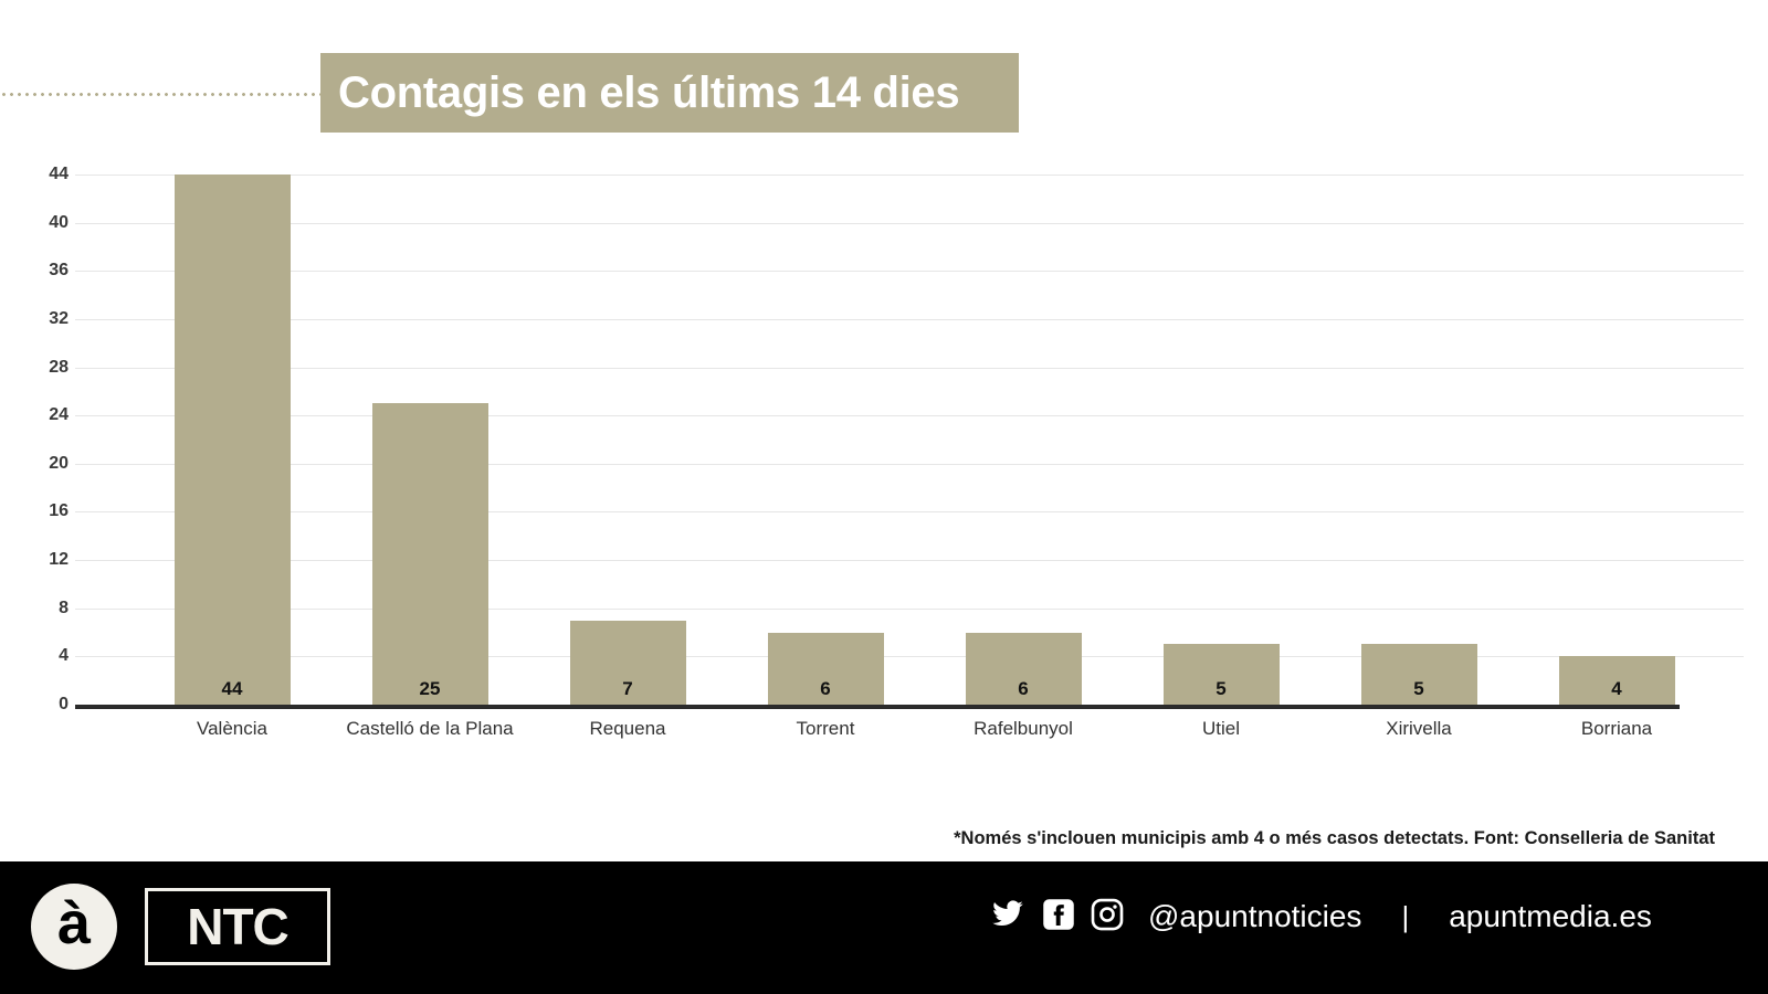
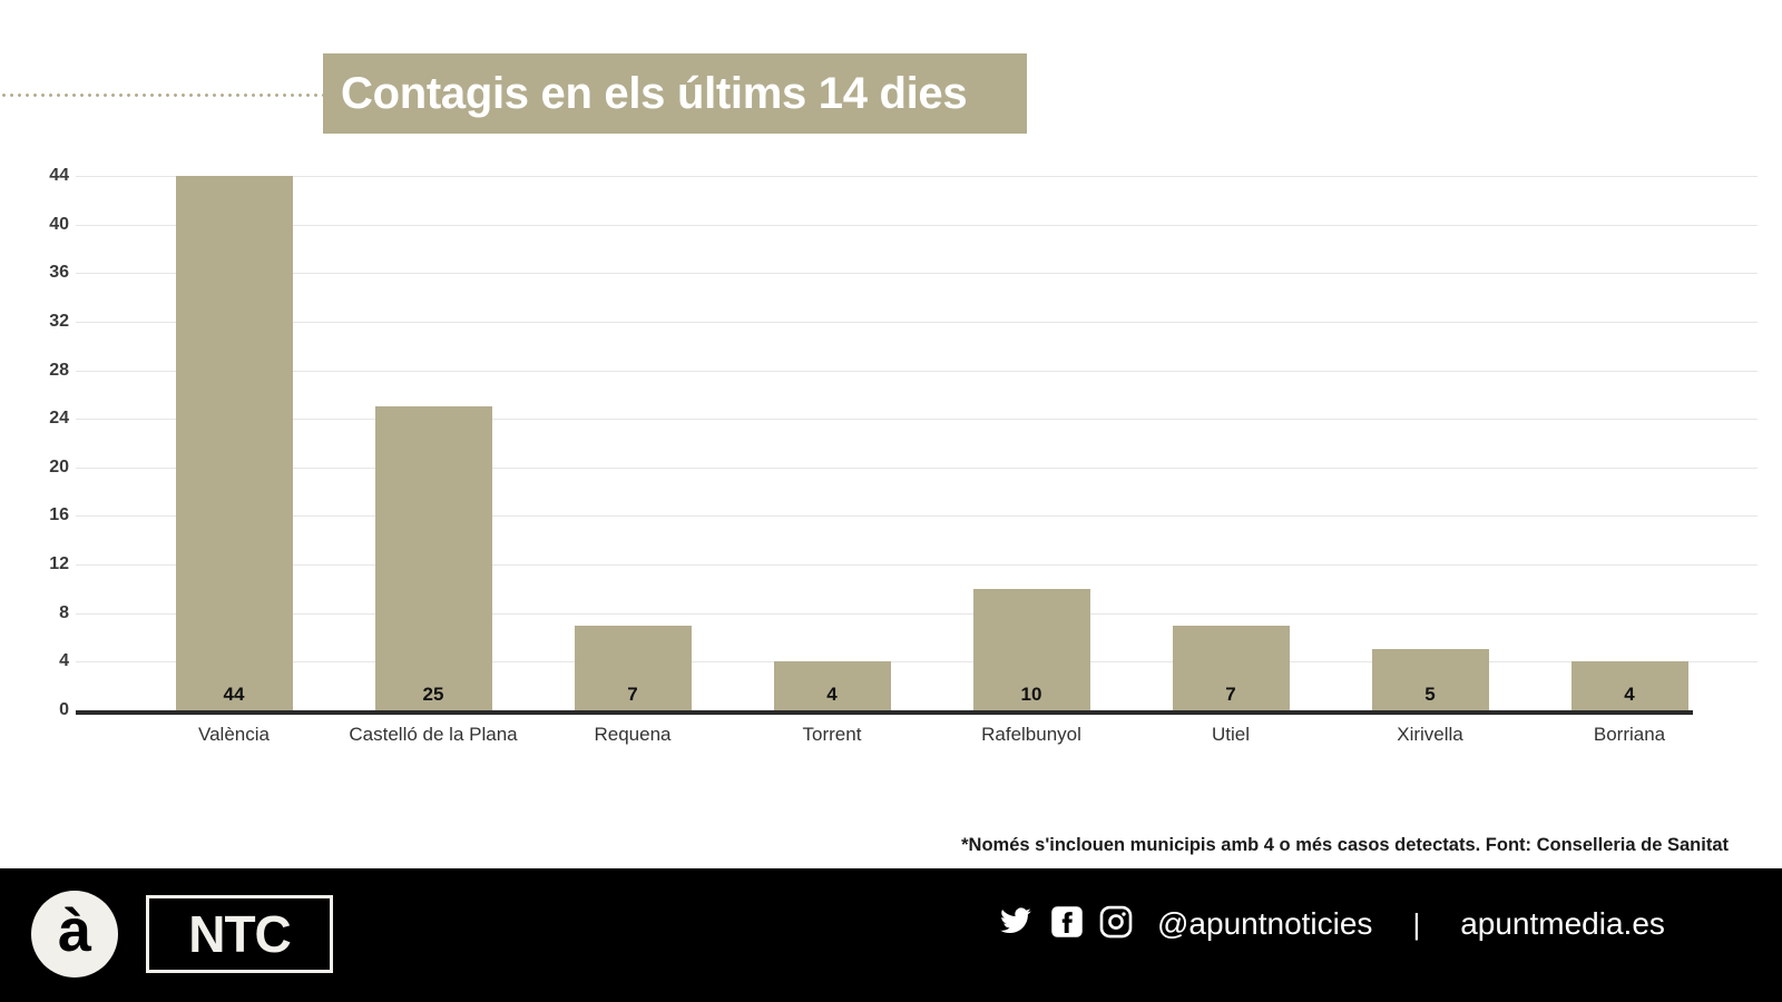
Torrent: 6 -> 4
Rafelbunyol: 6 -> 10
Utiel: 5 -> 7
